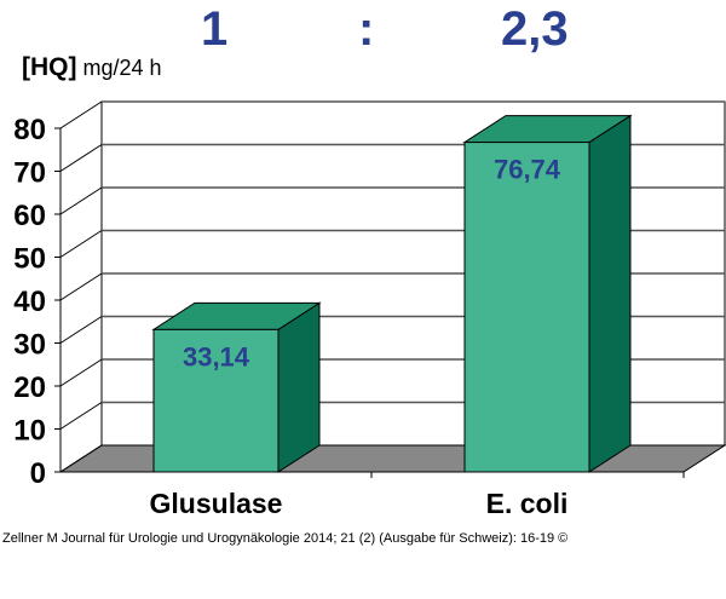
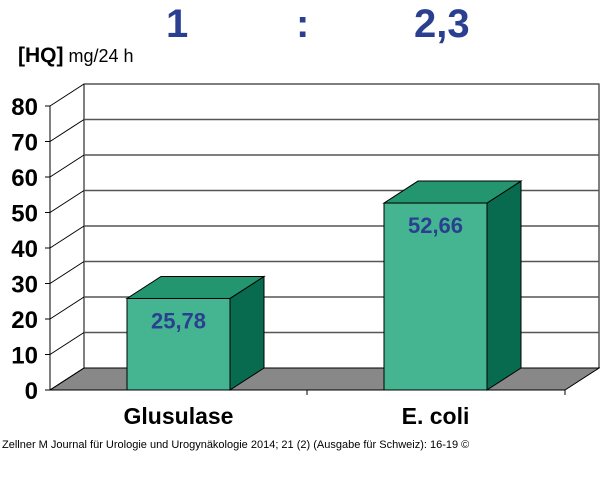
Glusulase: 33,14 -> 25,78
E. coli: 76,74 -> 52,66
